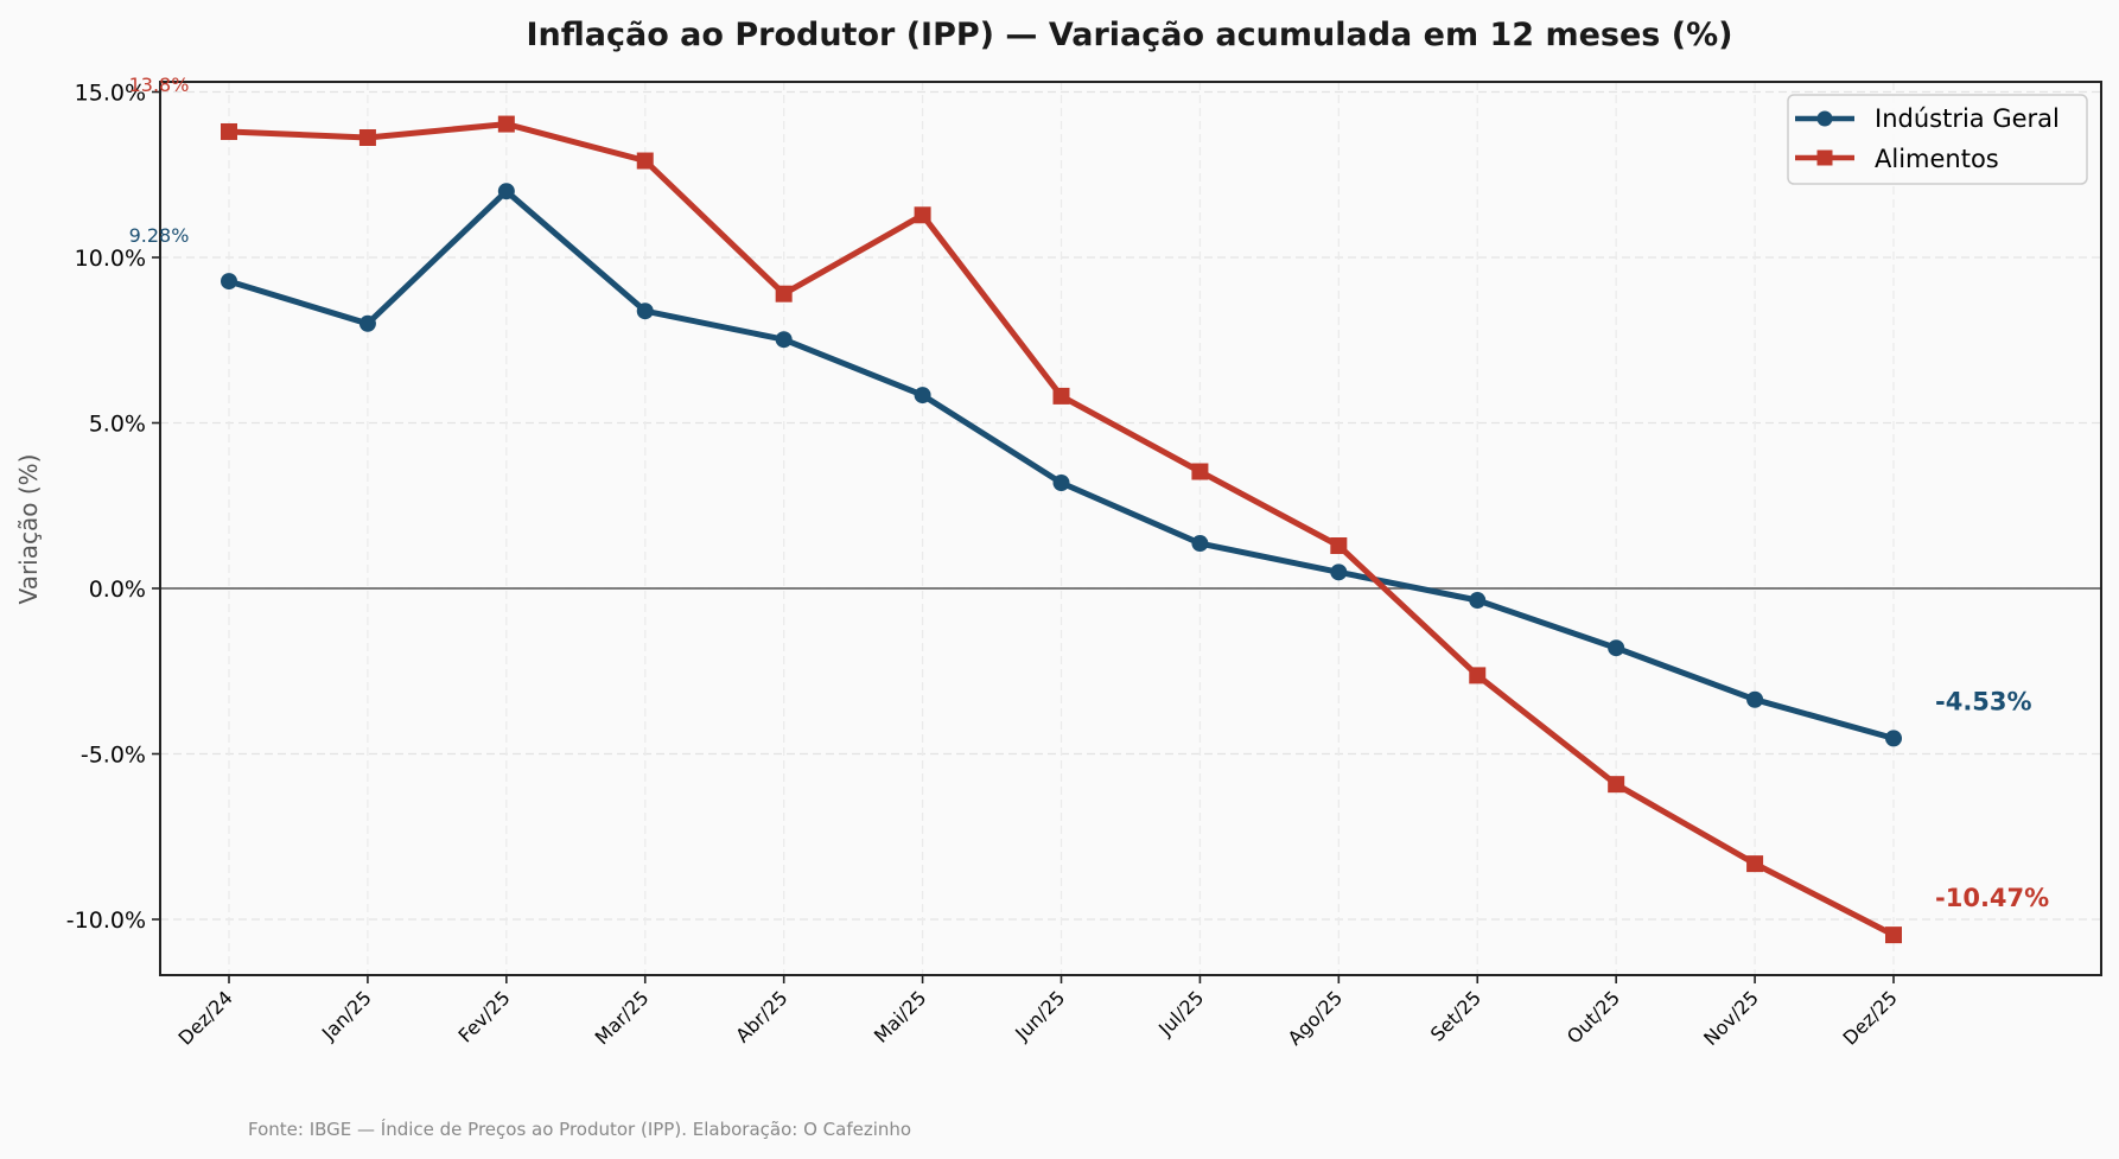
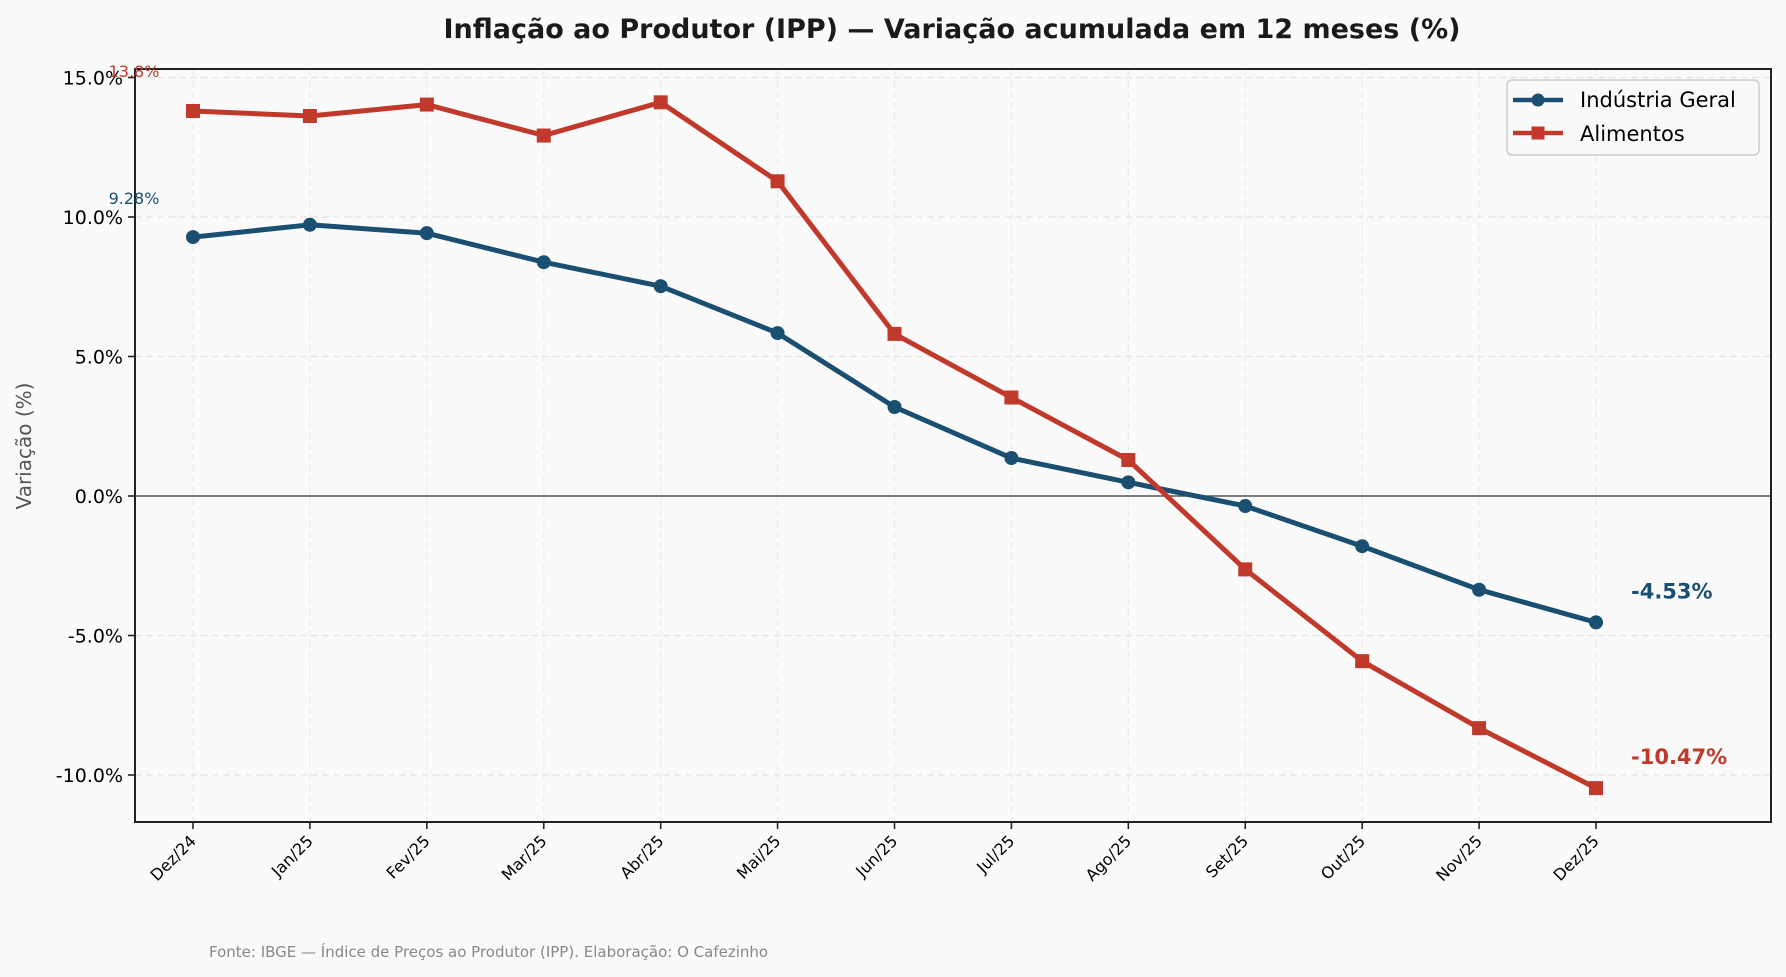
Indústria Geral/Jan/25: 8.0% -> 9.7%
Indústria Geral/Fev/25: 12.0% -> 9.4%
Alimentos/Abr/25: 8.9% -> 14.1%
